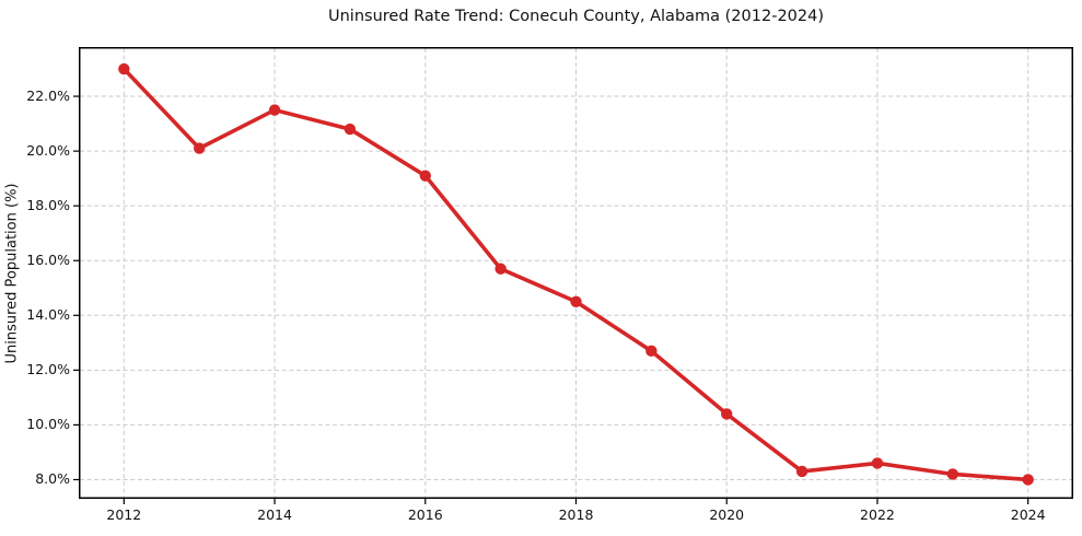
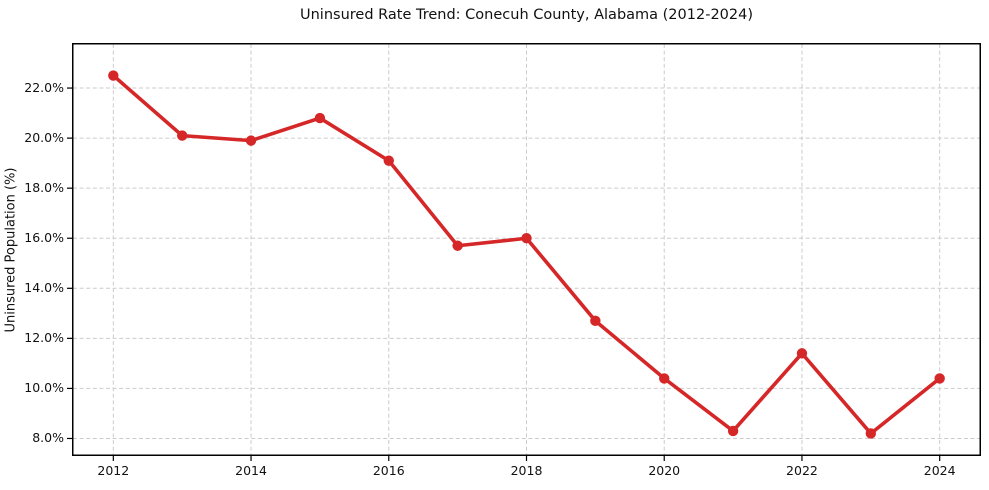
2012: 23.0% -> 22.5%
2014: 21.5% -> 19.9%
2018: 14.5% -> 16.0%
2022: 8.6% -> 11.4%
2024: 8.0% -> 10.4%
